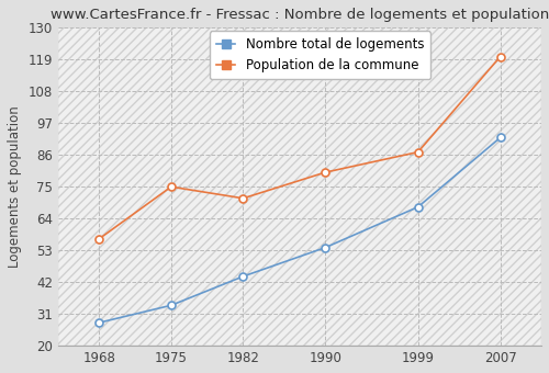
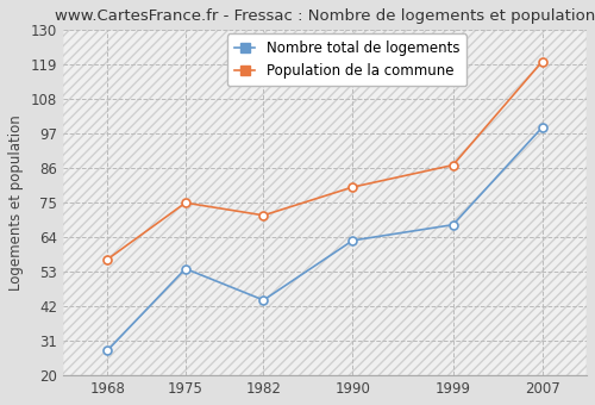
Nombre total de logements/1975: 34 -> 54
Nombre total de logements/1990: 54 -> 63
Nombre total de logements/2007: 92 -> 99
